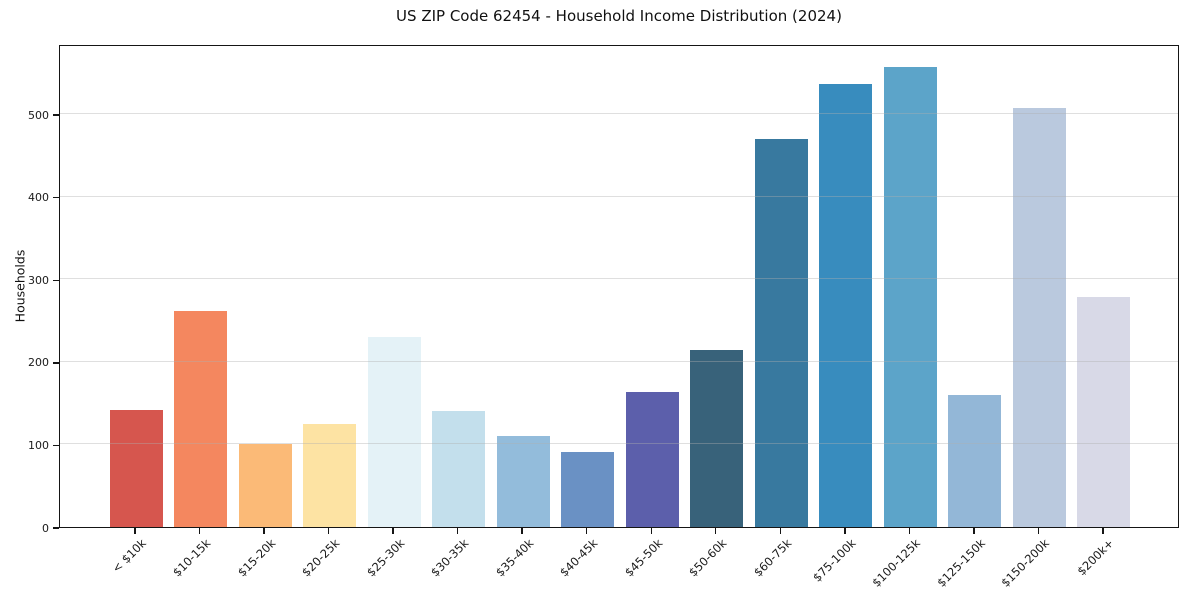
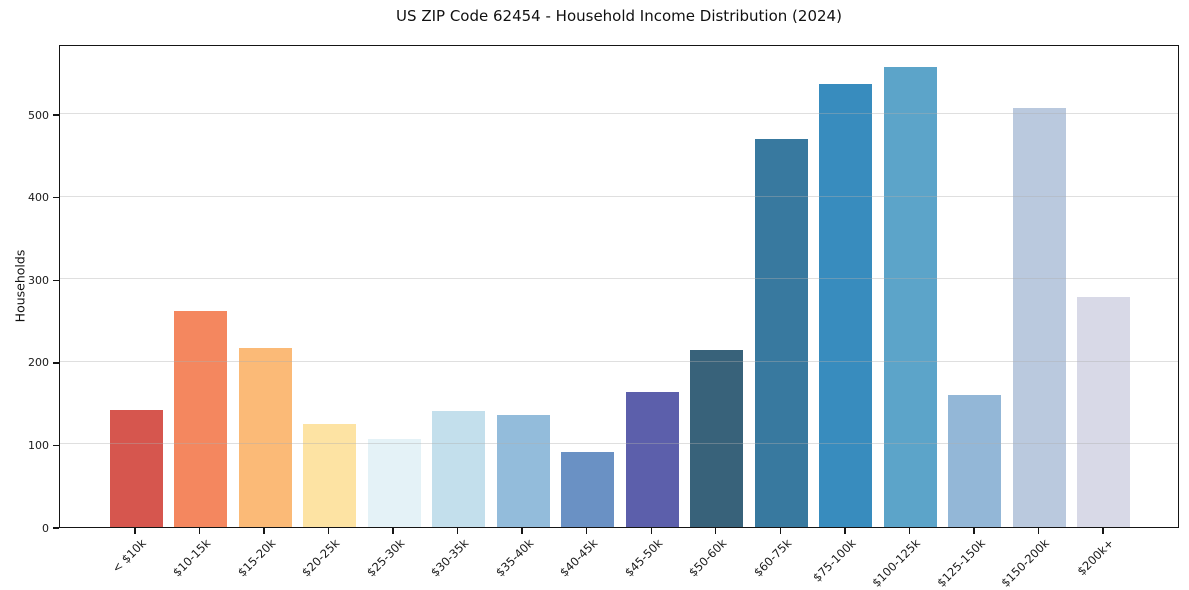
$15-20k: 100 -> 220
$25-30k: 230 -> 110
$35-40k: 110 -> 140
